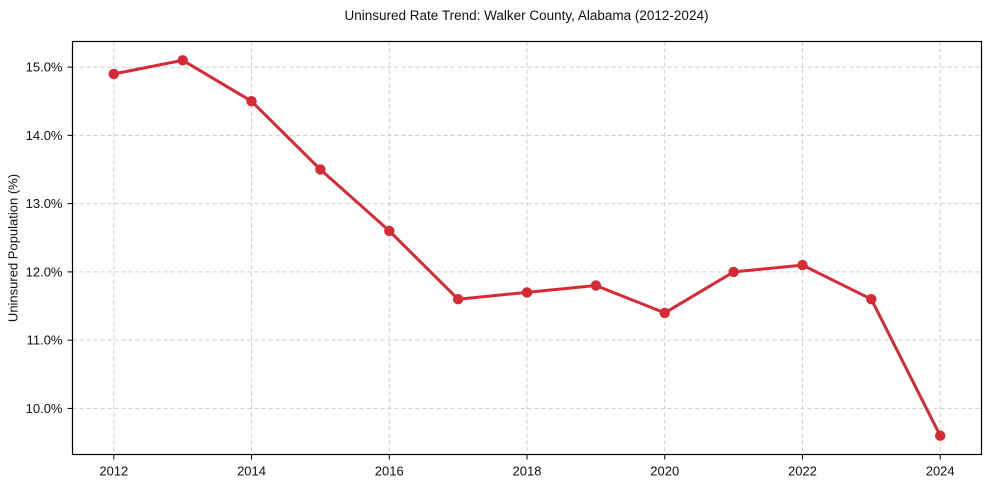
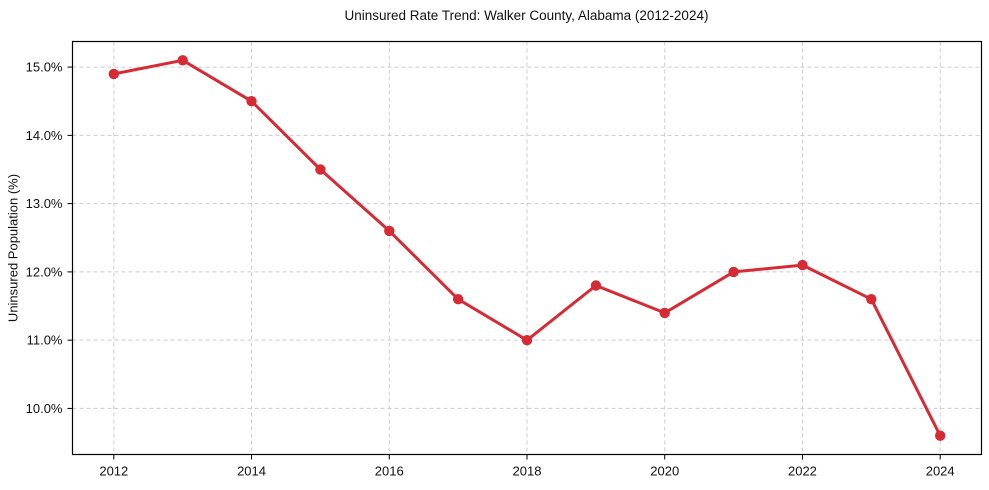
2018: 11.7% -> 11.0%
